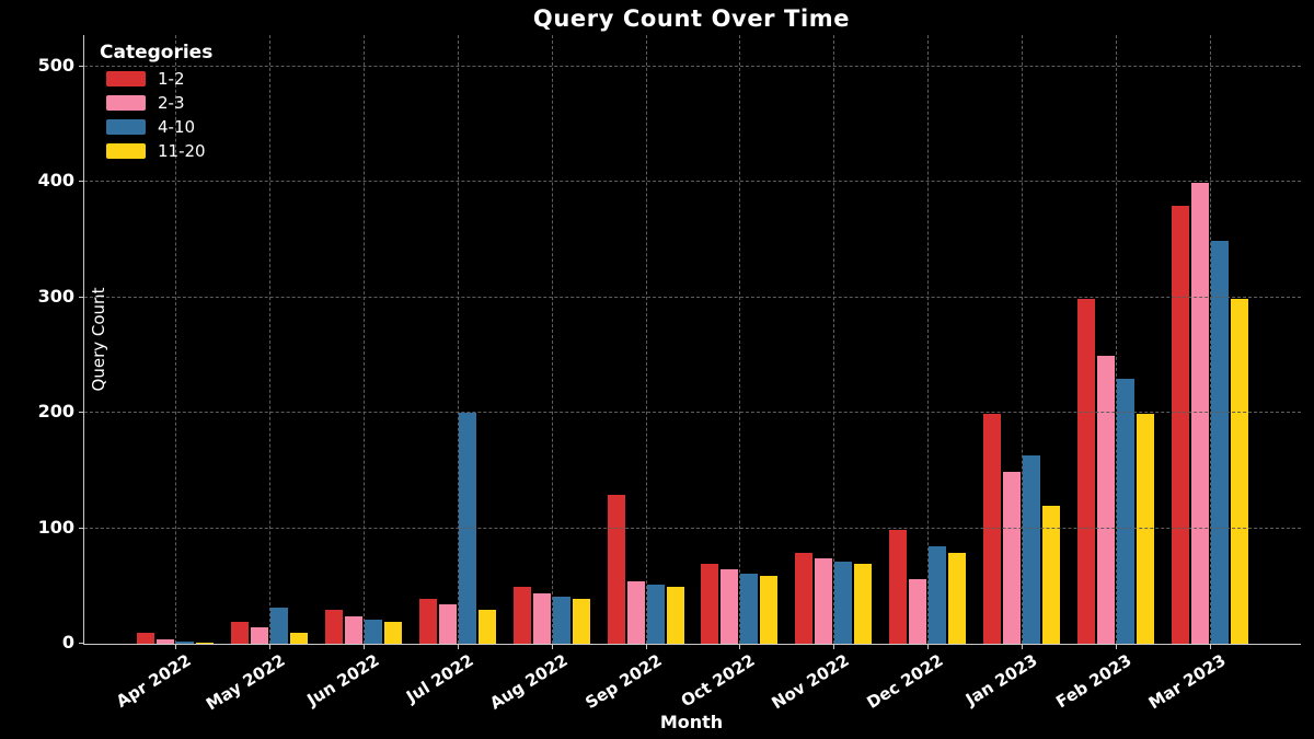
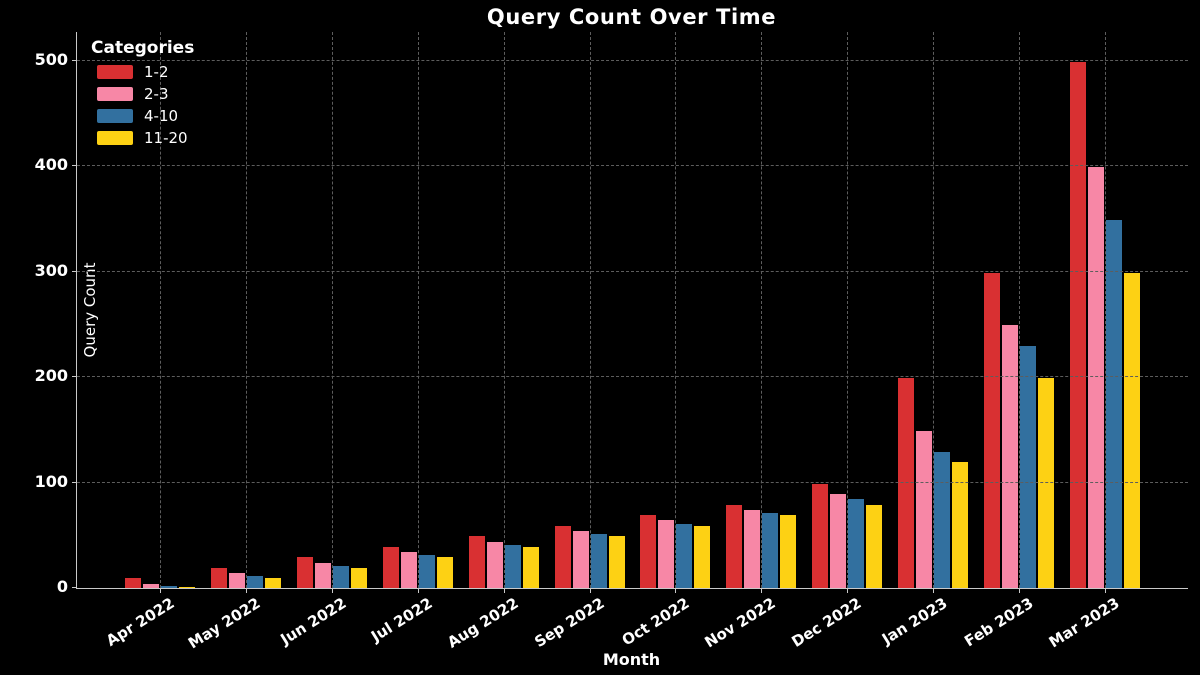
4-10/May 2022: 32 -> 12
4-10/Jul 2022: 201 -> 32
1-2/Sep 2022: 130 -> 60
2-3/Dec 2022: 57 -> 90
4-10/Jan 2023: 164 -> 130
1-2/Mar 2023: 380 -> 500
